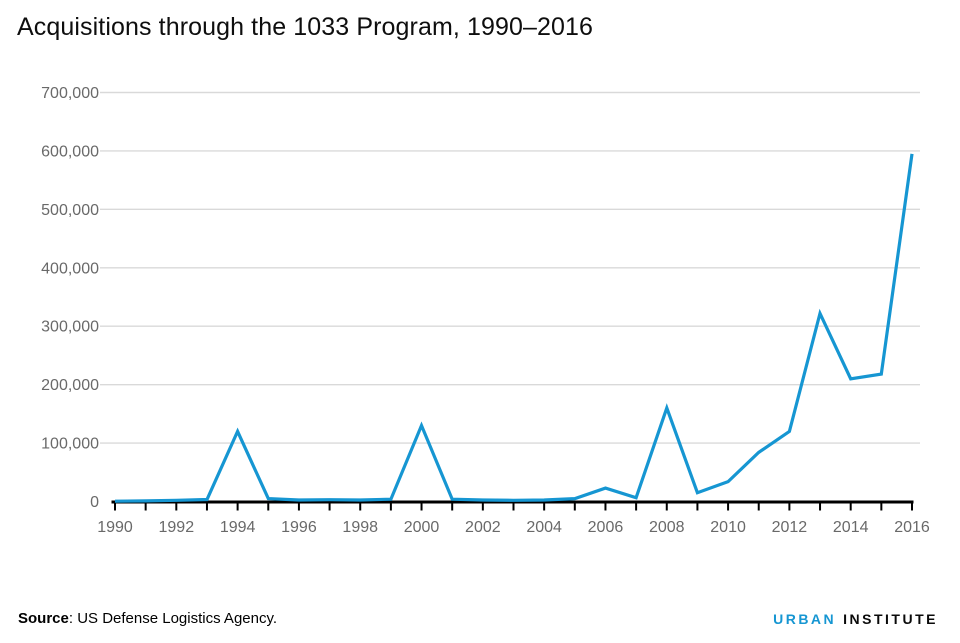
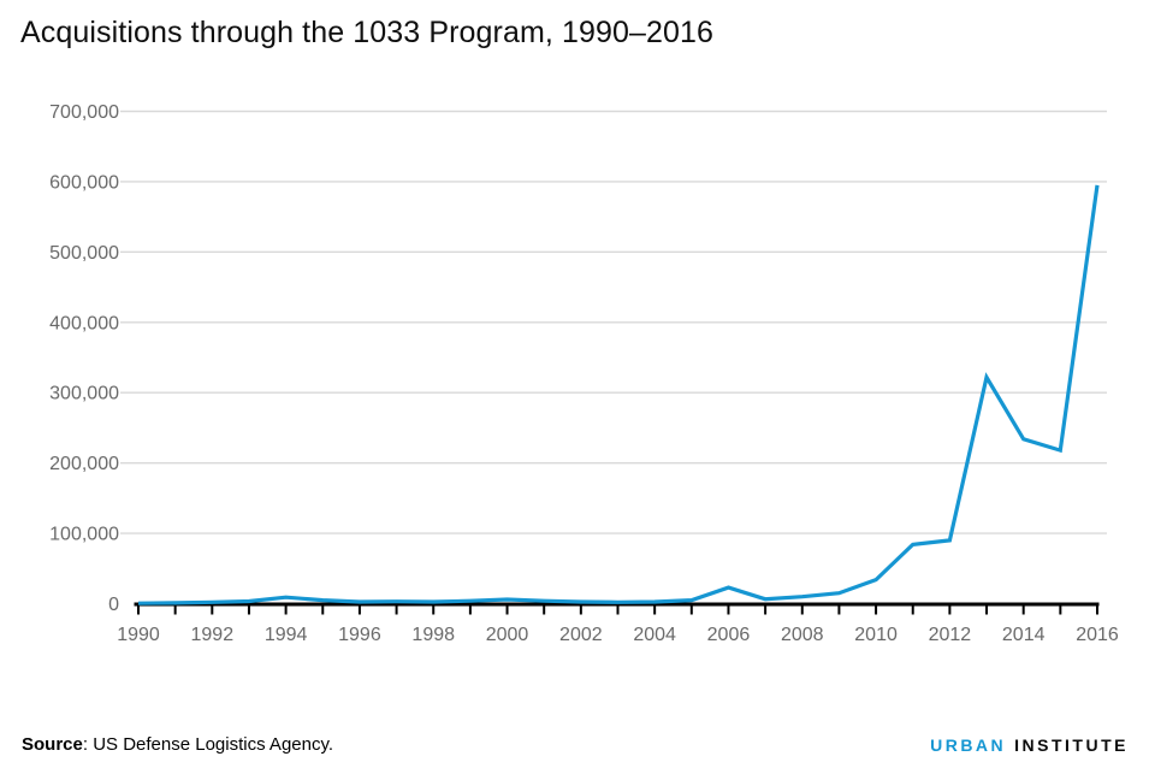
1994: 120000 -> 10000
2000: 130000 -> 10000
2008: 160000 -> 10000
2012: 120000 -> 90000
2014: 210000 -> 230000
